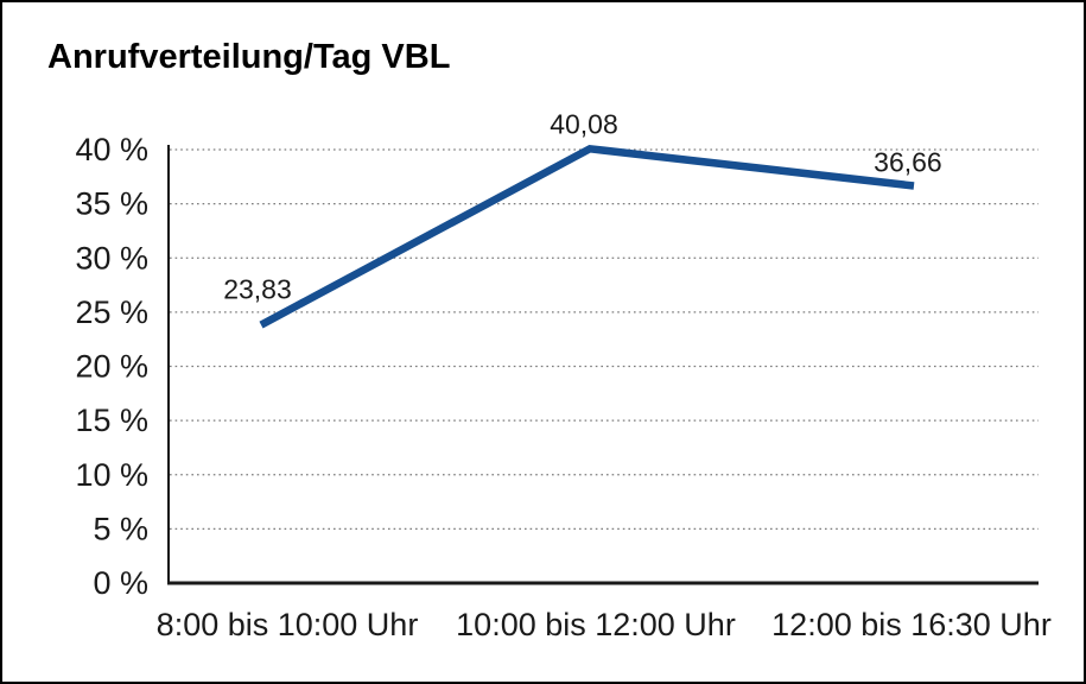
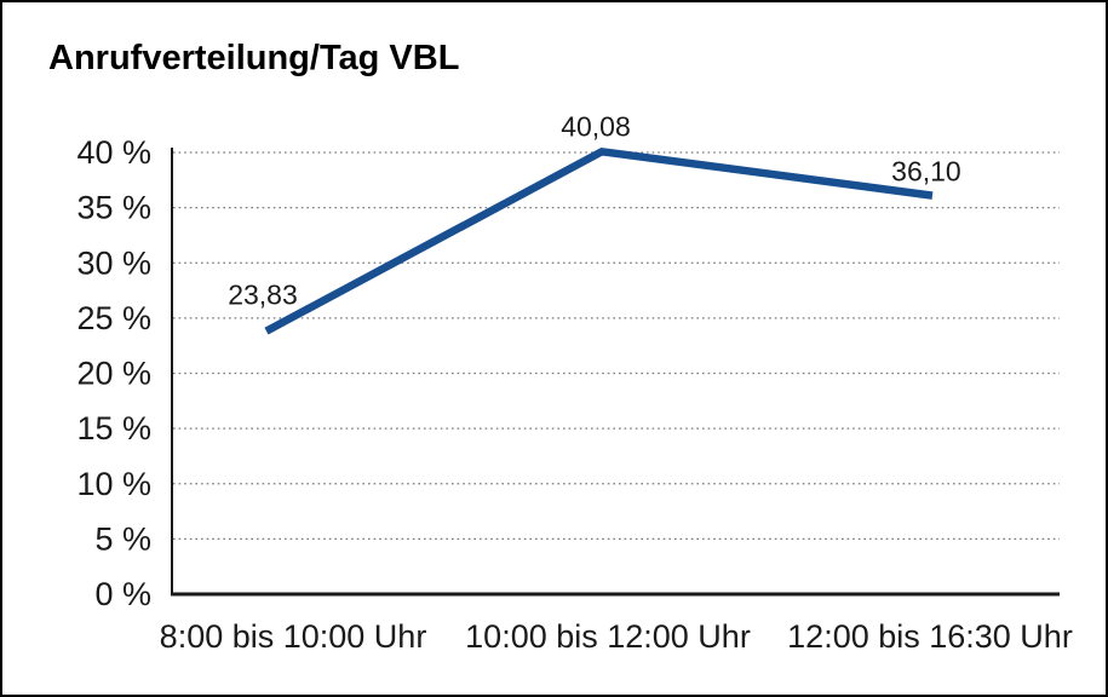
12:00 bis 16:30 Uhr: 36,66 -> 36,10
